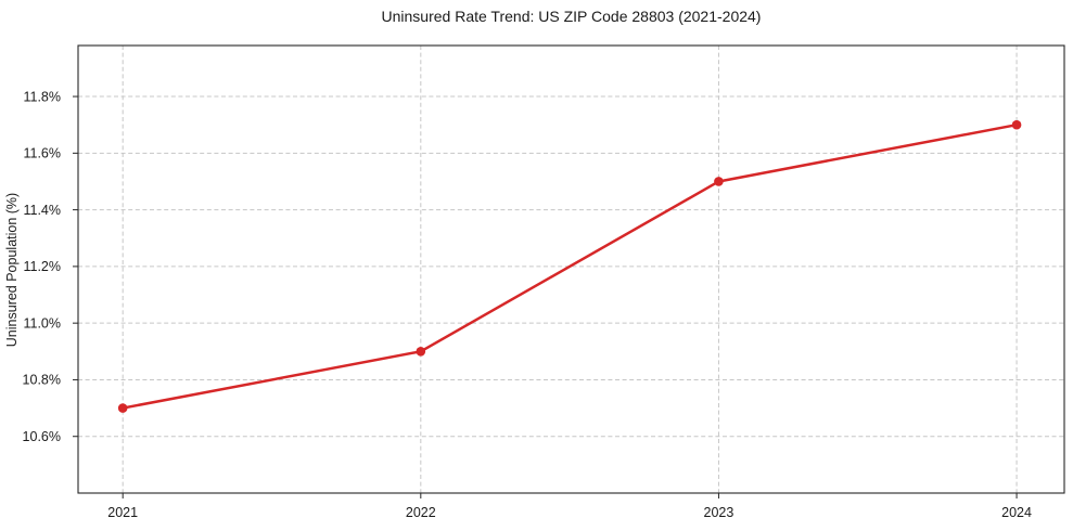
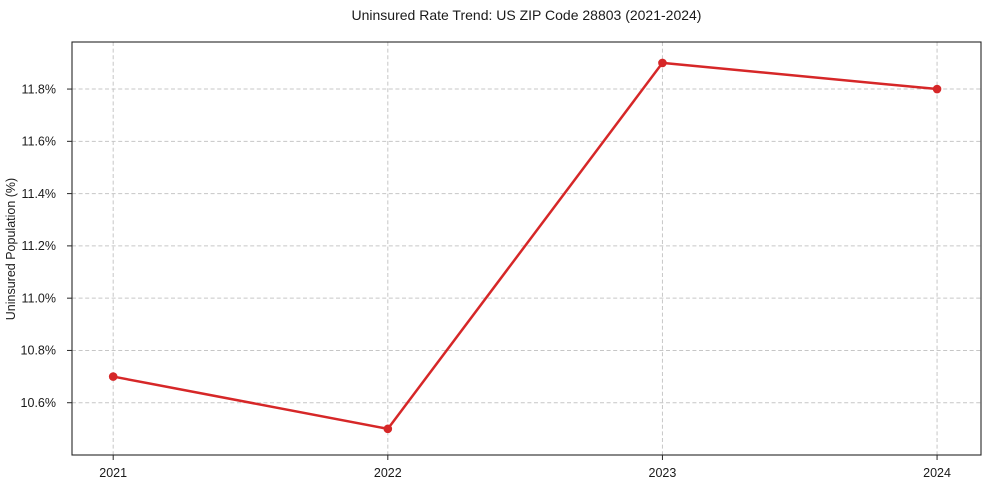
2022: 10.9% -> 10.5%
2023: 11.5% -> 11.9%
2024: 11.7% -> 11.8%
